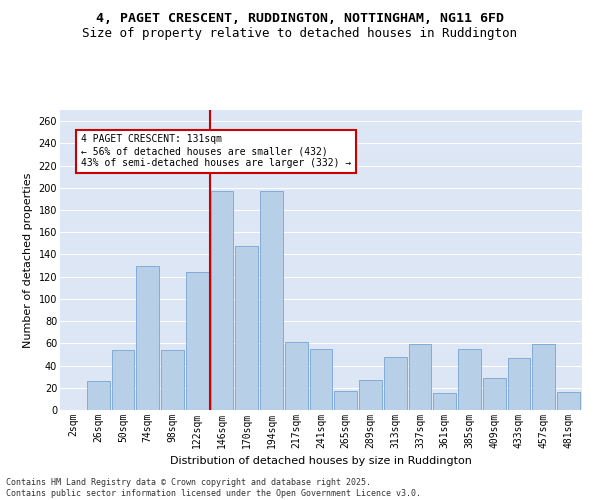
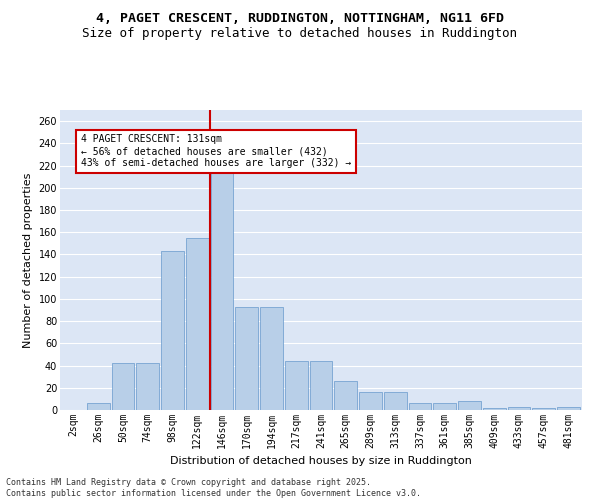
26sqm: 26 -> 6
50sqm: 54 -> 42
74sqm: 130 -> 42
98sqm: 54 -> 143
122sqm: 124 -> 155
146sqm: 197 -> 214
170sqm: 148 -> 93
194sqm: 197 -> 93
217sqm: 61 -> 44
241sqm: 55 -> 44
265sqm: 17 -> 26
289sqm: 27 -> 16
313sqm: 48 -> 16
337sqm: 59 -> 6
361sqm: 15 -> 6
385sqm: 55 -> 8
409sqm: 29 -> 2
433sqm: 47 -> 3
457sqm: 59 -> 2
481sqm: 16 -> 3
